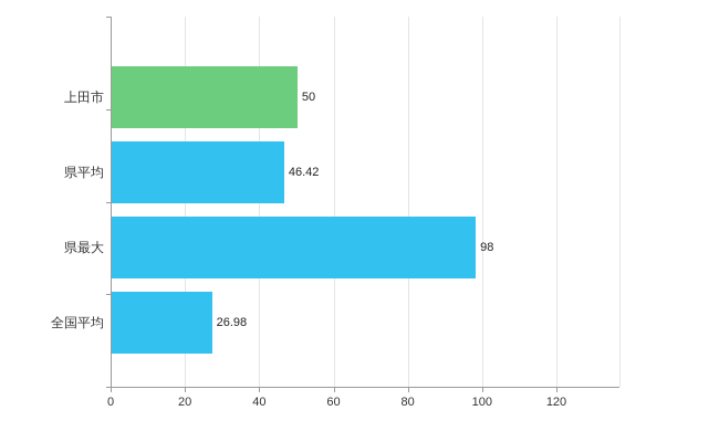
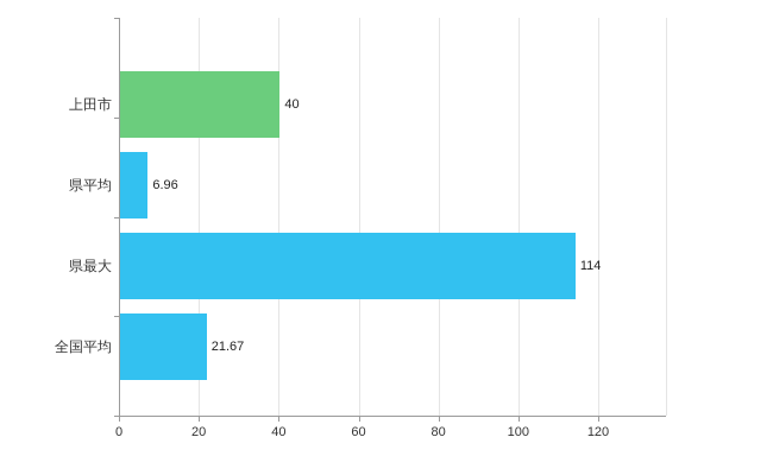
上田市: 50 -> 40
県平均: 46.42 -> 6.96
県最大: 98 -> 114
全国平均: 26.98 -> 21.67
